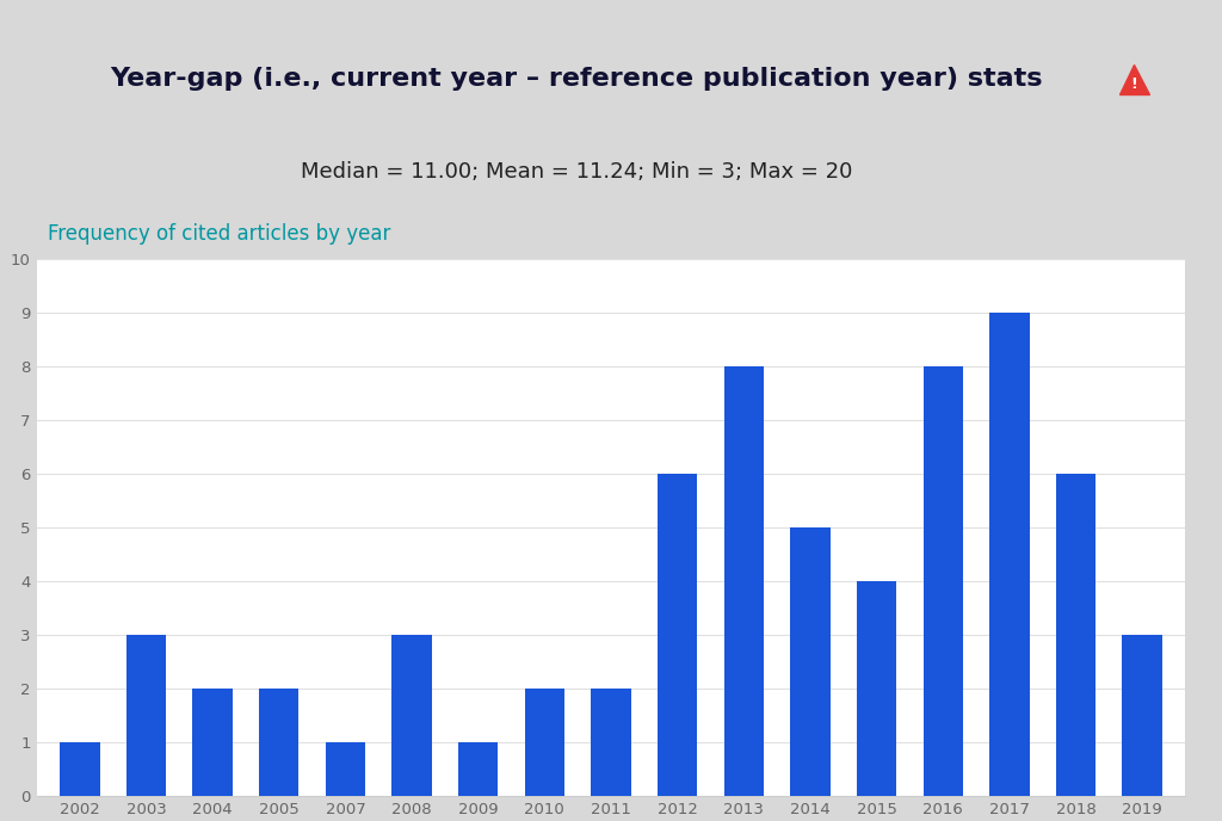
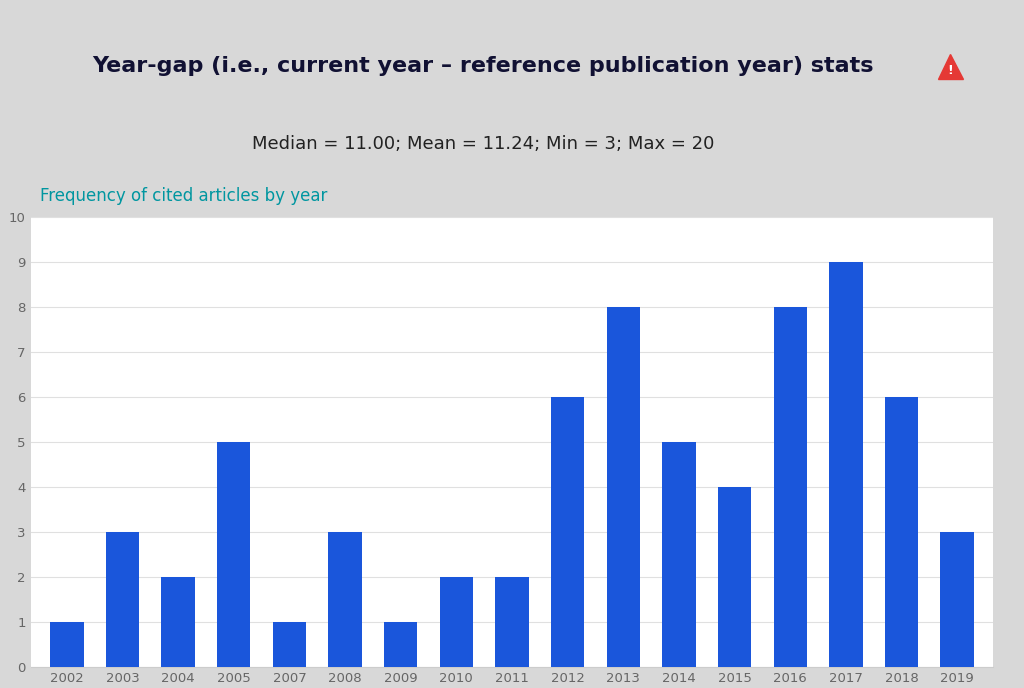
2005: 2 -> 5
